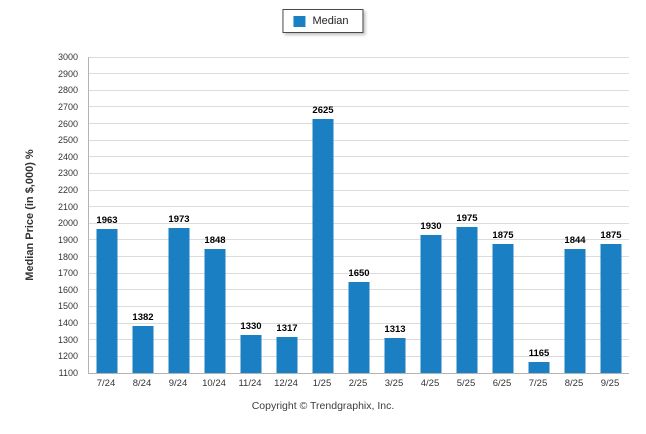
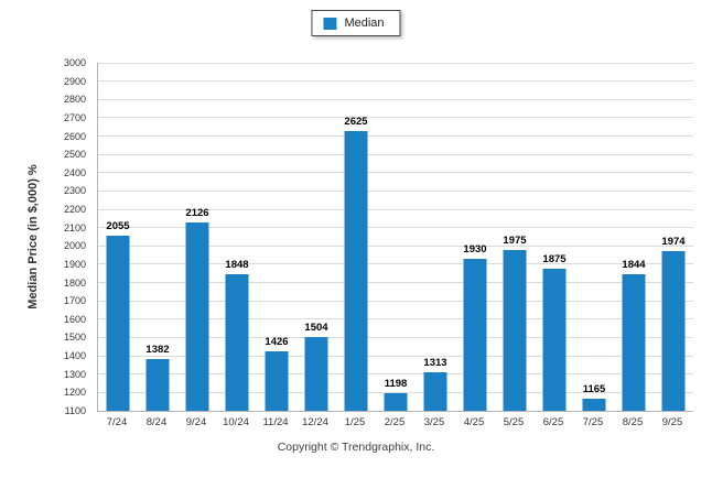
7/24: 1963 -> 2055
9/24: 1973 -> 2126
11/24: 1330 -> 1426
12/24: 1317 -> 1504
2/25: 1650 -> 1198
9/25: 1875 -> 1974
